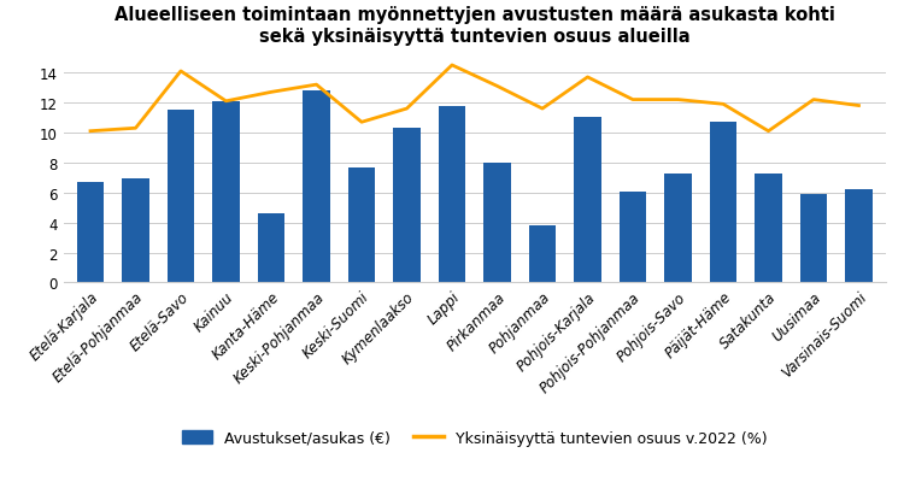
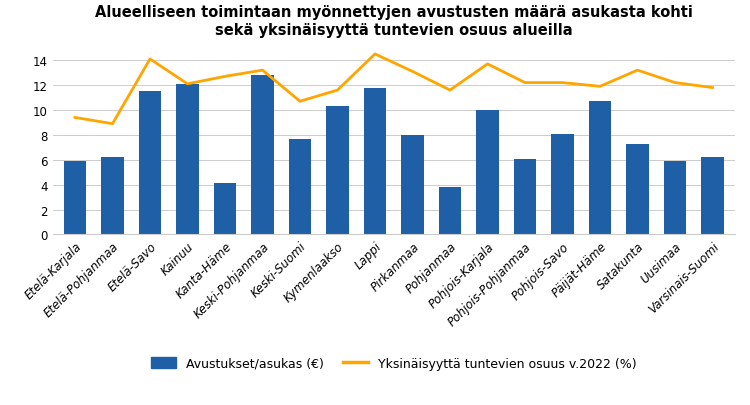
Avustukset/asukas (€)/Etelä-Karjala: 6.7 -> 5.9
Yksinäisyyttä tuntevien osuus v.2022 (%)/Etelä-Karjala: 10.1 -> 9.4
Avustukset/asukas (€)/Etelä-Pohjanmaa: 6.9 -> 6.2
Yksinäisyyttä tuntevien osuus v.2022 (%)/Etelä-Pohjanmaa: 10.3 -> 8.9
Avustukset/asukas (€)/Kanta-Häme: 4.6 -> 4.1
Avustukset/asukas (€)/Pohjois-Karjala: 11.0 -> 10.0
Avustukset/asukas (€)/Pohjois-Savo: 7.3 -> 8.1
Yksinäisyyttä tuntevien osuus v.2022 (%)/Satakunta: 10.1 -> 13.2
